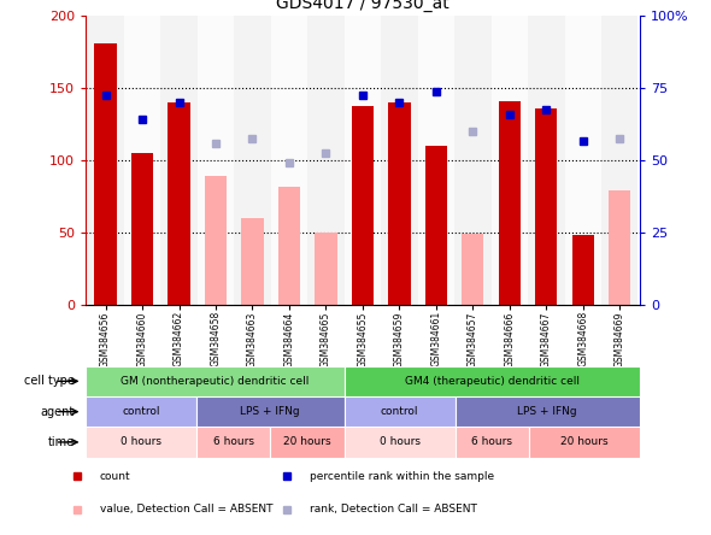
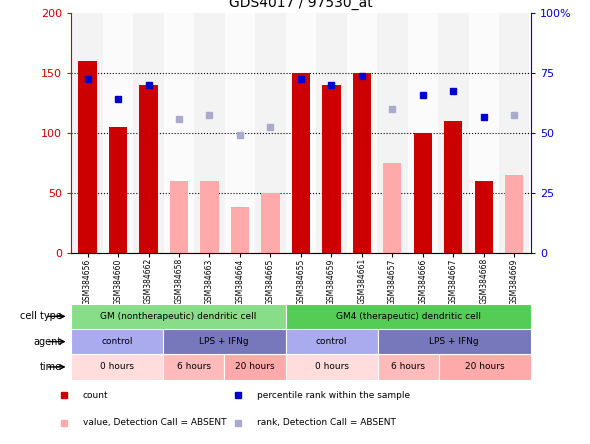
GSM384656: 181 -> 160
GSM384658: 89 -> 60
GSM384664: 82 -> 38
GSM384655: 138 -> 150
GSM384661: 110 -> 150
GSM384657: 49 -> 75
GSM384666: 141 -> 100
GSM384667: 136 -> 110
GSM384668: 48 -> 60
GSM384669: 79 -> 65
